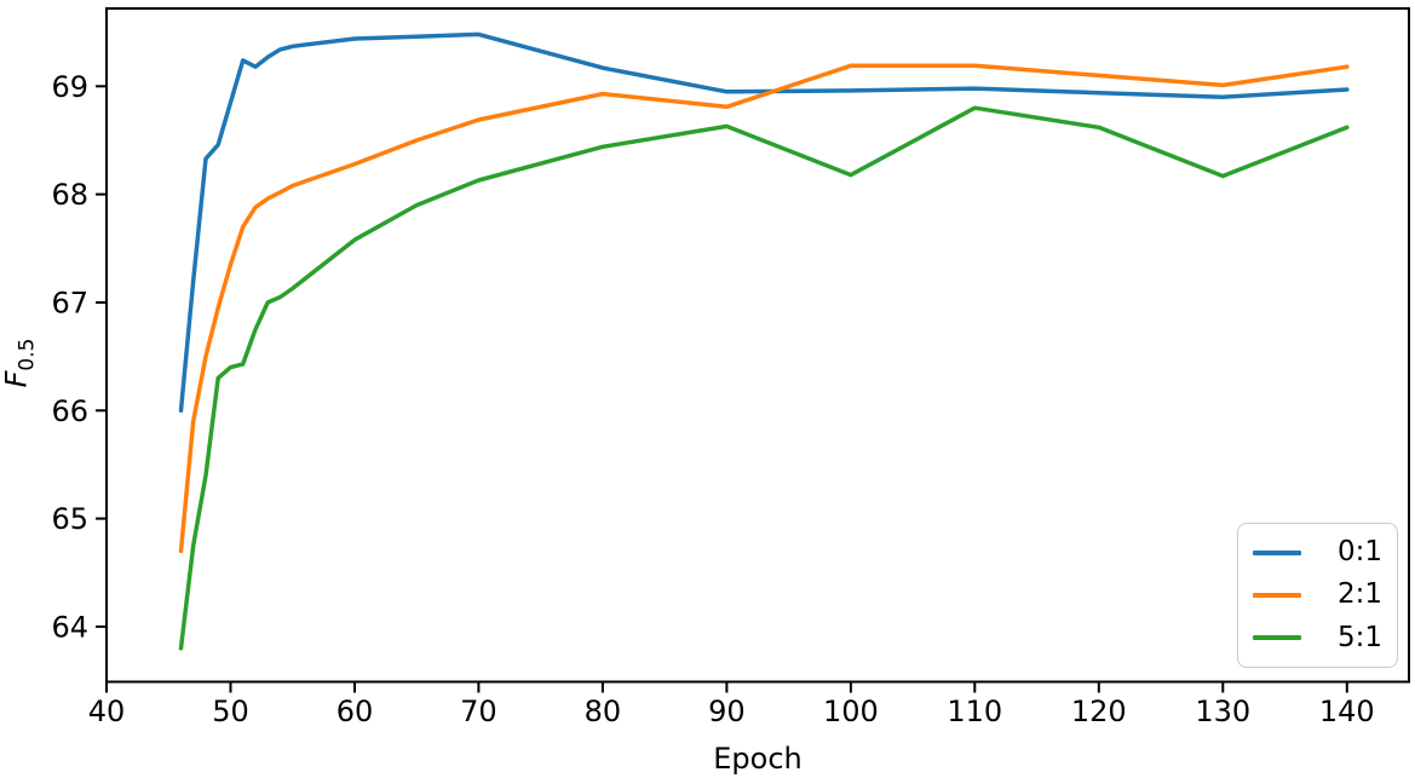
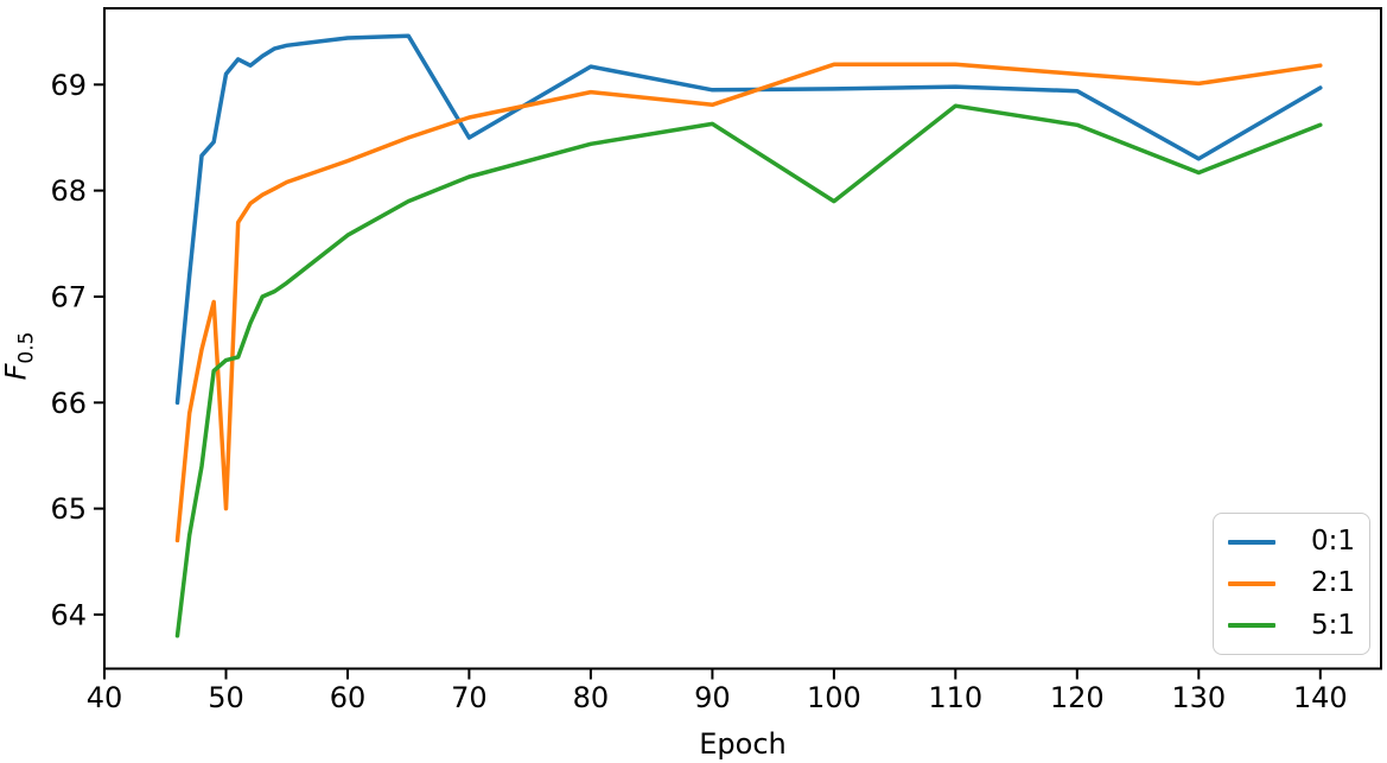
0:1/50: 68.8 -> 69.1
2:1/50: 67.3 -> 65.0
0:1/70: 69.5 -> 68.5
5:1/100: 68.2 -> 67.9
0:1/130: 68.9 -> 68.3
